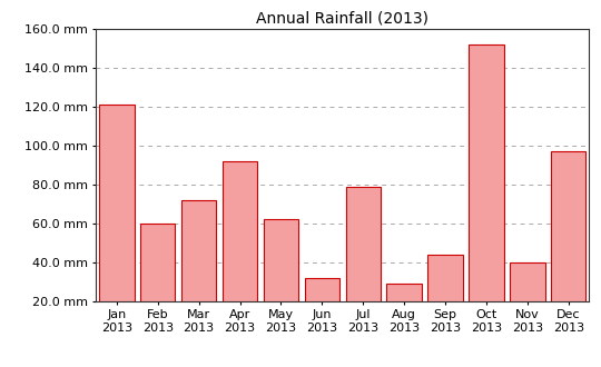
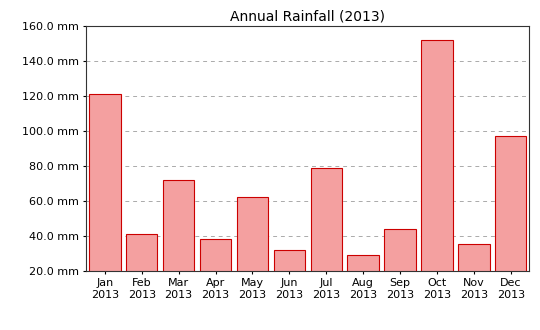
Feb 2013: 60 mm -> 41 mm
Apr 2013: 92 mm -> 38 mm
Nov 2013: 40 mm -> 35 mm
